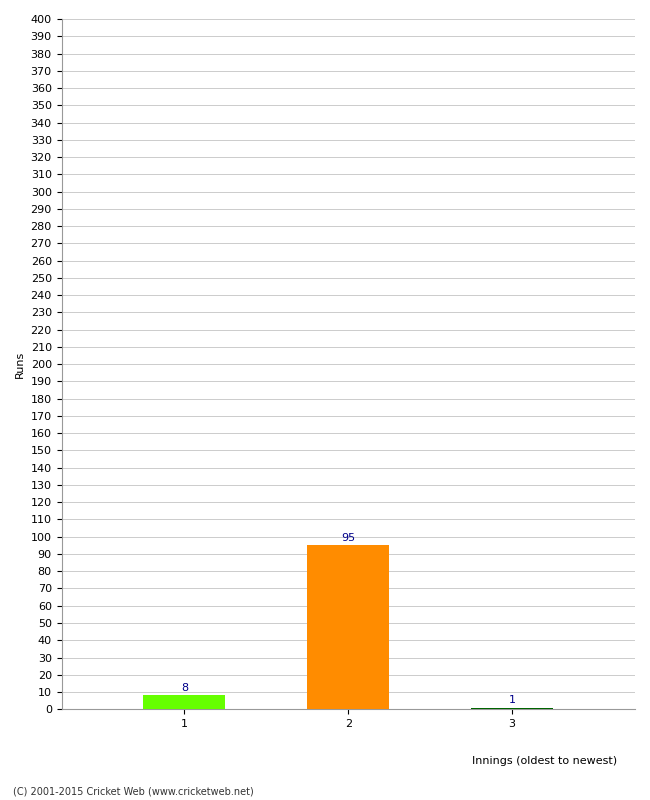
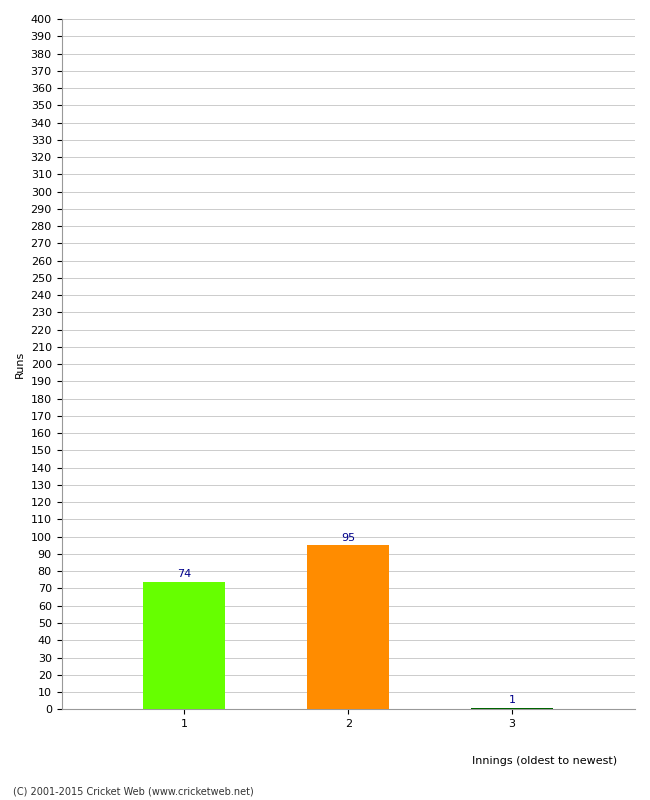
1: 8 -> 74
